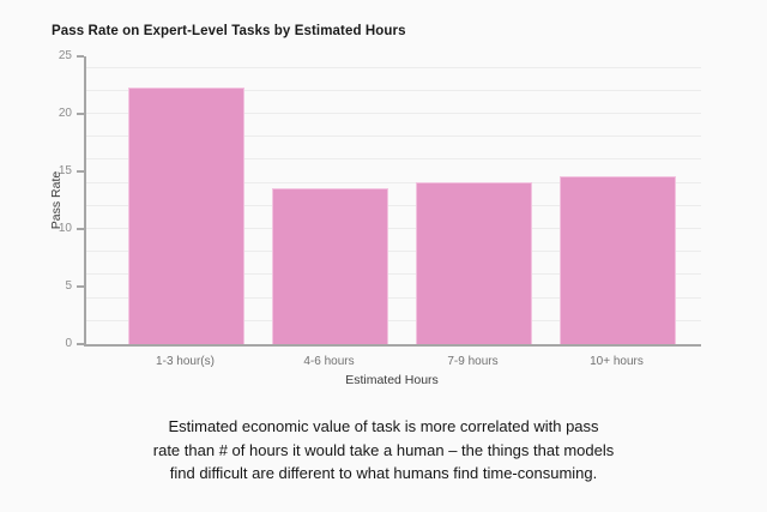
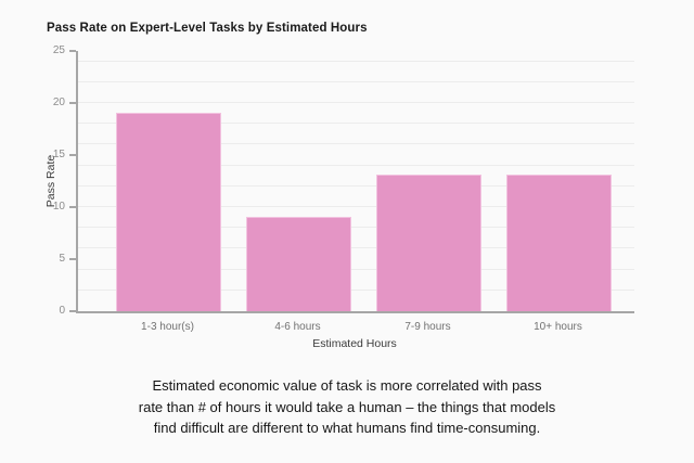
1-3 hour(s): 22 -> 19
4-6 hours: 13 -> 9
7-9 hours: 14 -> 13
10+ hours: 14 -> 13
